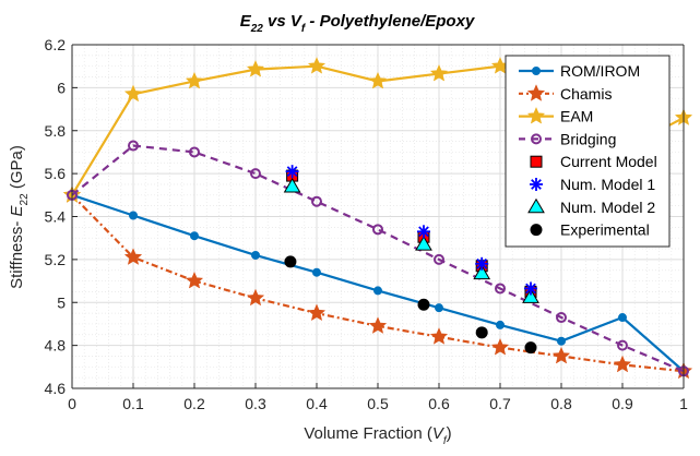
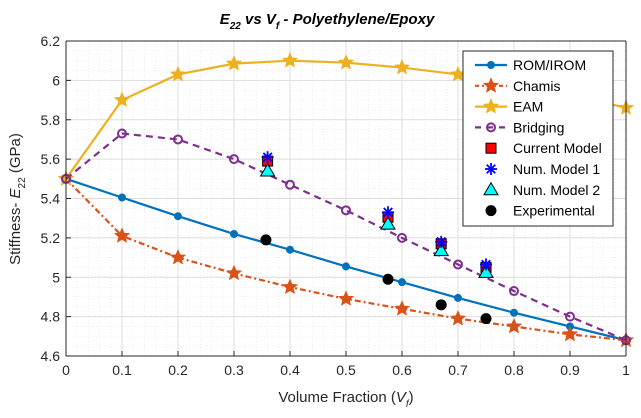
EAM/0.1: 5.97 -> 5.90
EAM/0.5: 6.03 -> 6.09
EAM/0.7: 6.10 -> 6.03
ROM/IROM/0.9: 4.93 -> 4.75
EAM/0.9: 5.71 -> 5.93
